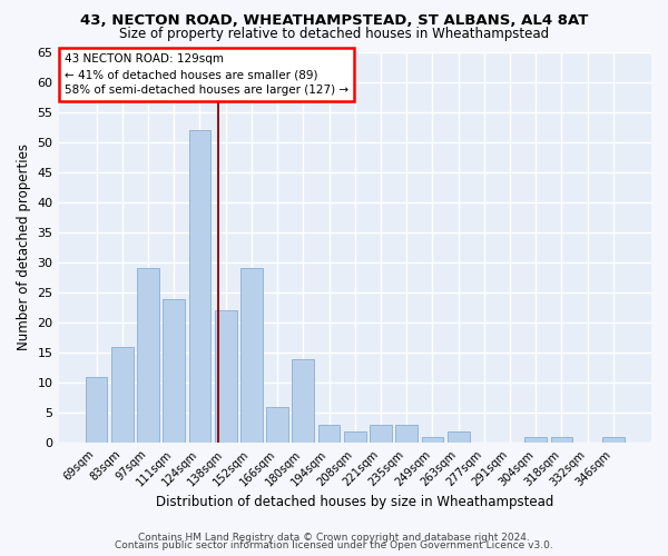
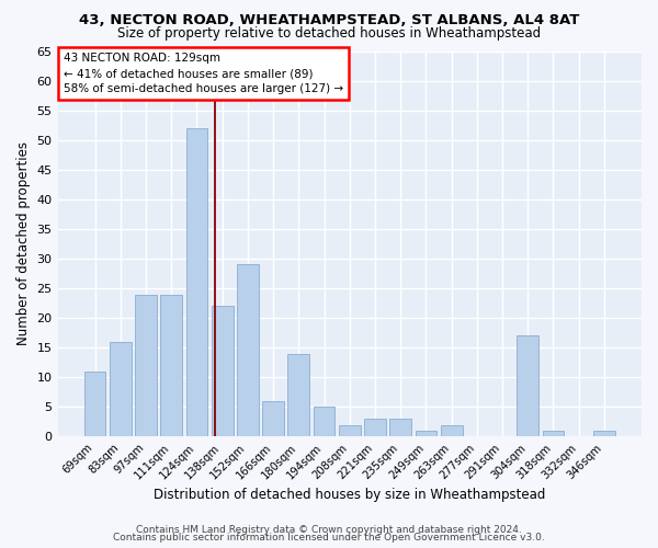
97sqm: 29 -> 24
194sqm: 3 -> 5
304sqm: 1 -> 17
